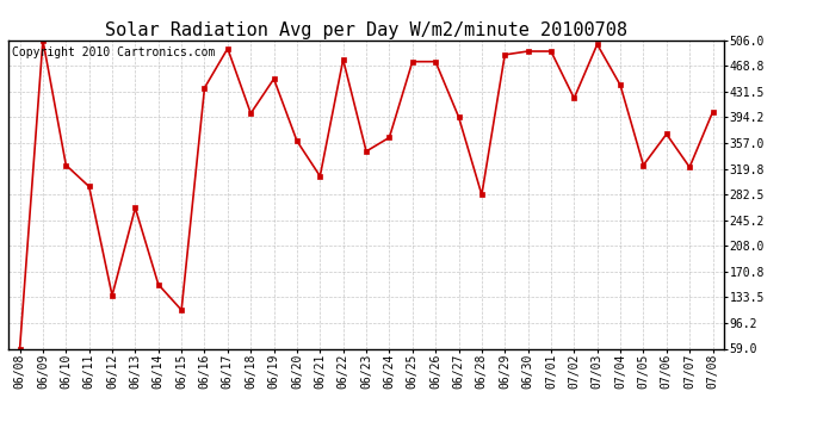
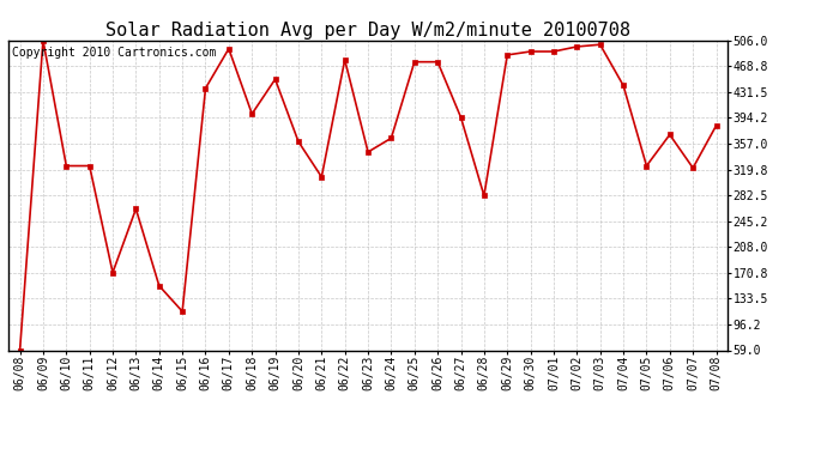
06/11: 294 -> 325
06/12: 136 -> 171
07/02: 422 -> 497
07/08: 402 -> 383
